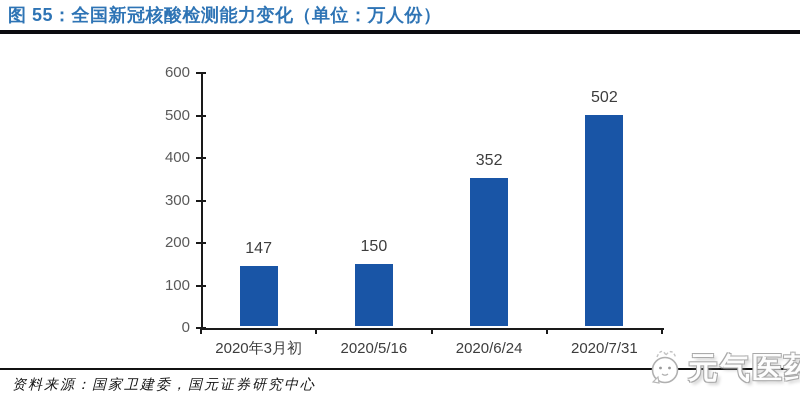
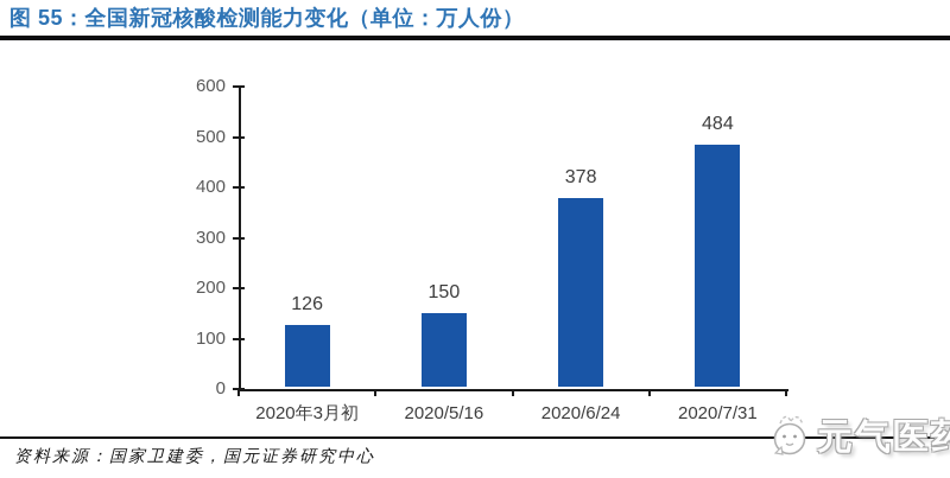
2020年3月初: 147 -> 126
2020/6/24: 352 -> 378
2020/7/31: 502 -> 484
